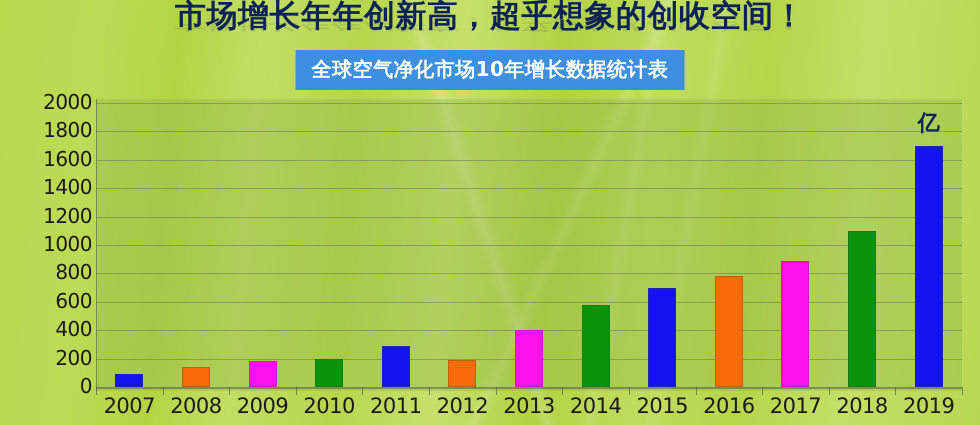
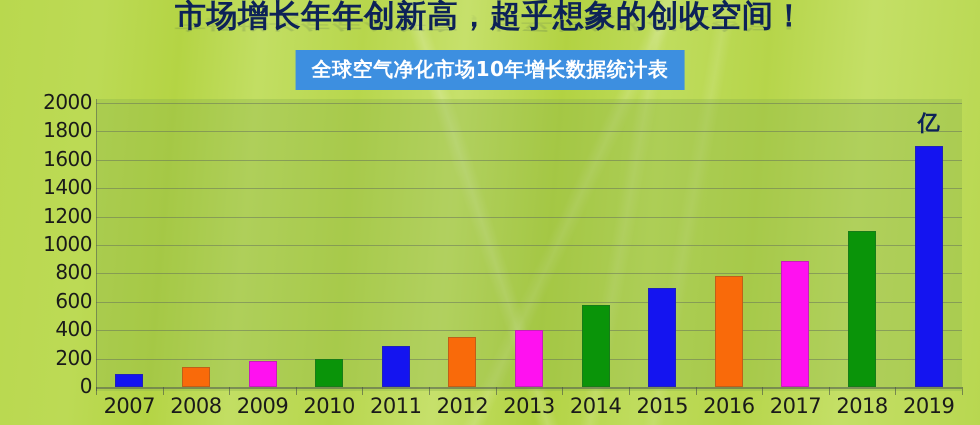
2012: 190 -> 350
